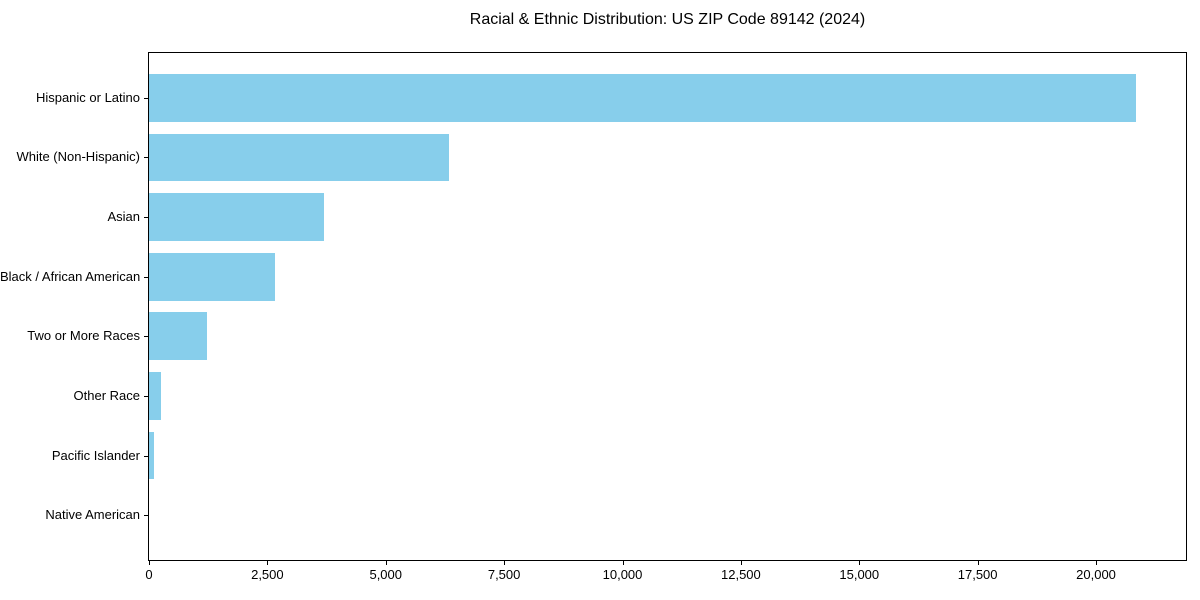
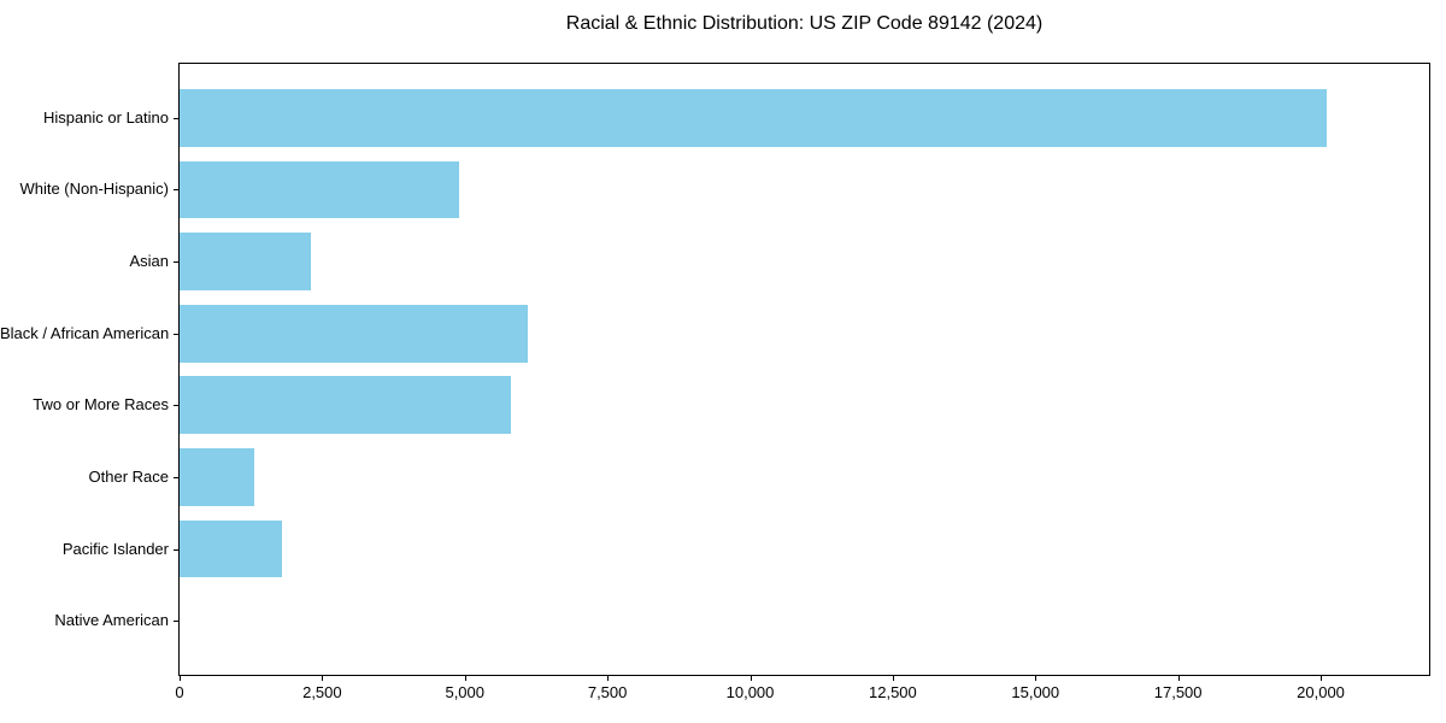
Hispanic or Latino: 20800 -> 20100
White (Non-Hispanic): 6300 -> 4900
Asian: 3700 -> 2300
Black / African American: 2700 -> 6100
Two or More Races: 1200 -> 5800
Other Race: 200 -> 1300
Pacific Islander: 100 -> 1800
